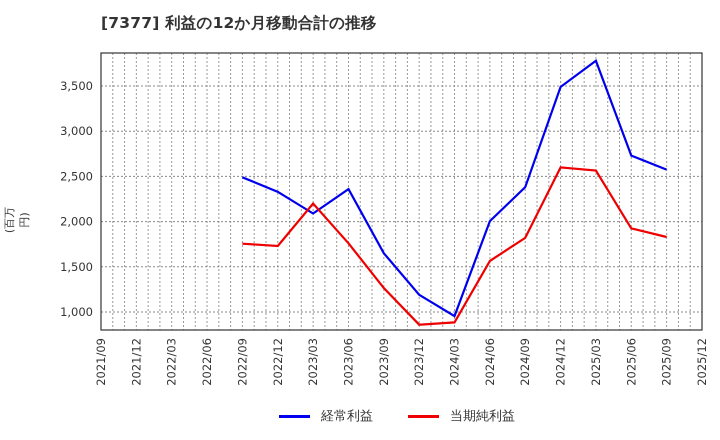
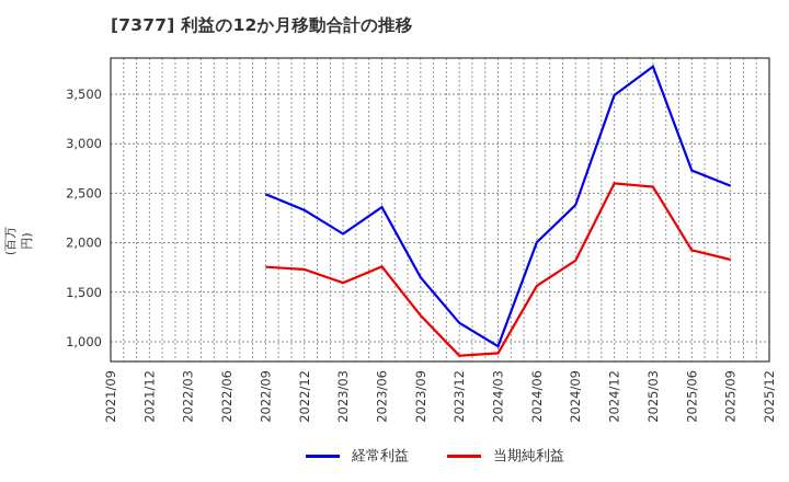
当期純利益/2023/03: 2200 -> 1600
